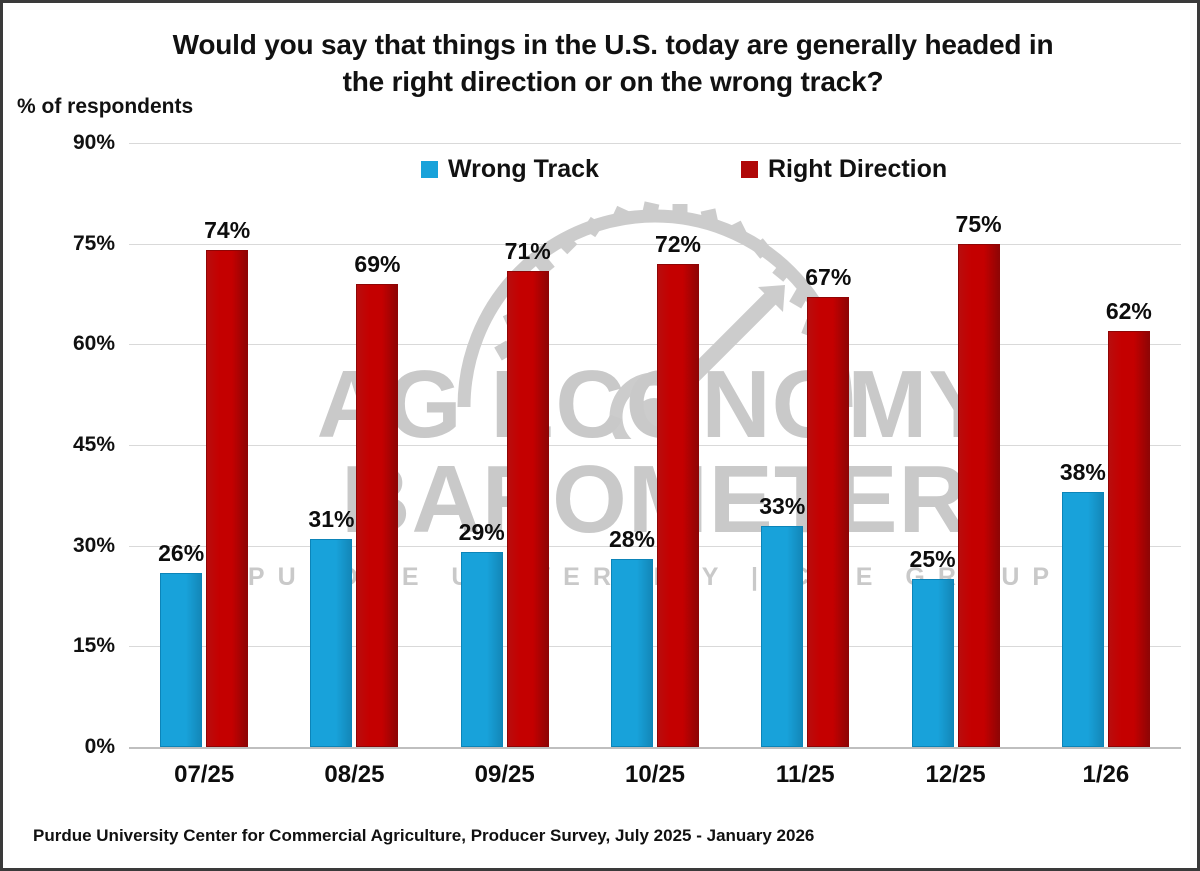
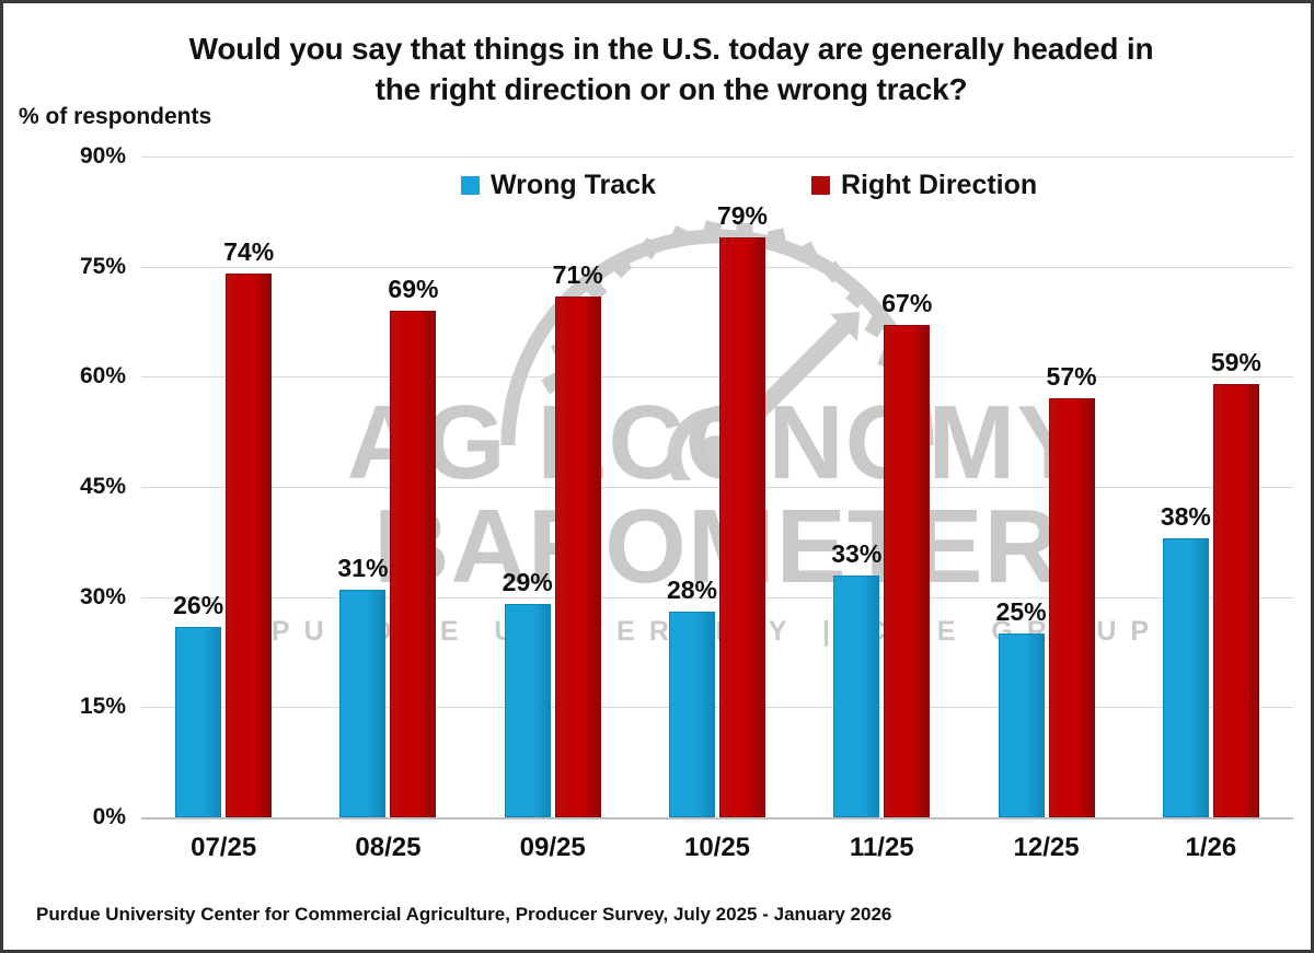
Right Direction/10/25: 72% -> 79%
Right Direction/12/25: 75% -> 57%
Right Direction/1/26: 62% -> 59%
